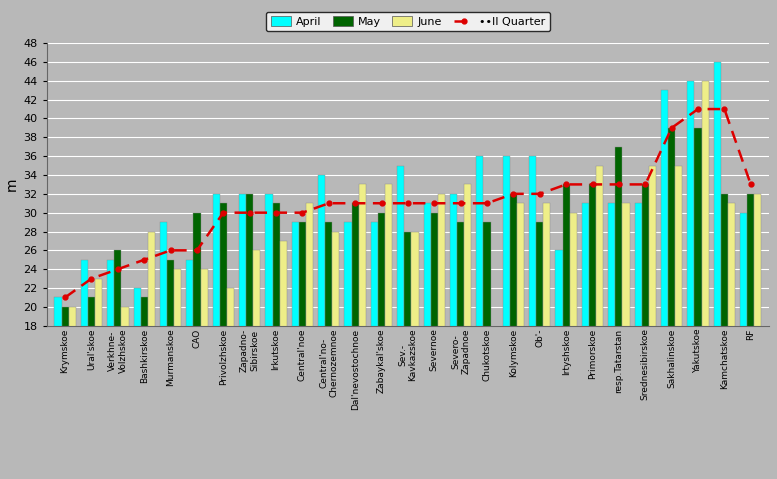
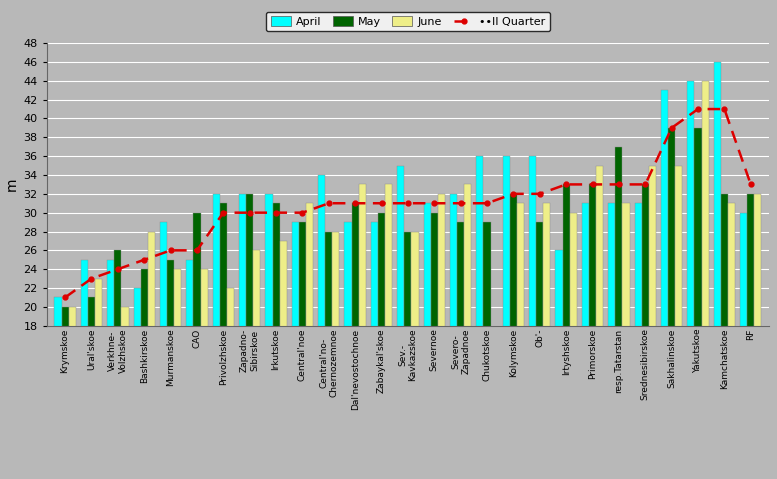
May/Bashkirskoe: 21 -> 24
May/Central'no- Chernozemnoe: 29 -> 28
